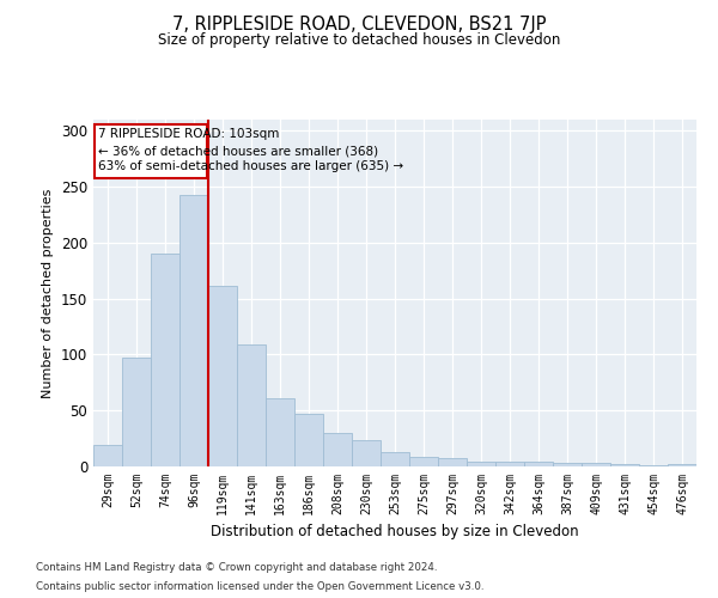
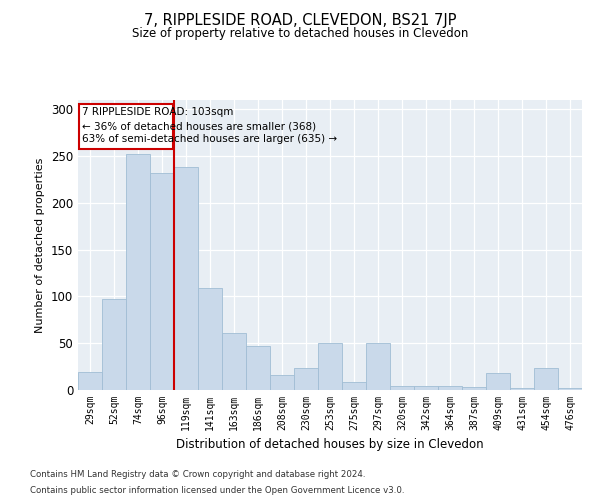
74sqm: 190 -> 252
96sqm: 243 -> 232
119sqm: 161 -> 238
208sqm: 30 -> 16
253sqm: 13 -> 50
297sqm: 8 -> 50
409sqm: 3 -> 18
454sqm: 1 -> 24
